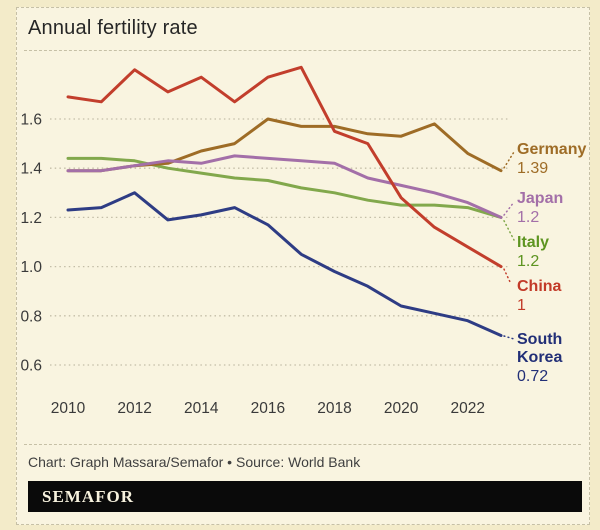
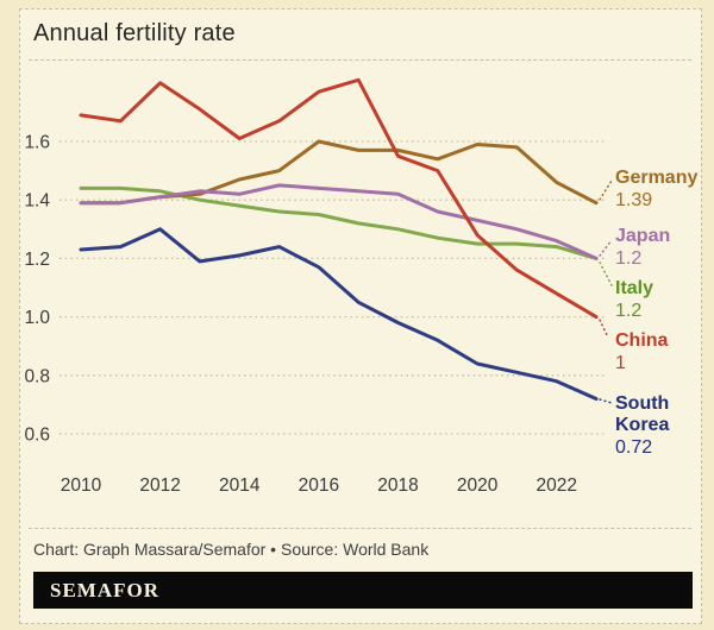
China/2014: 1.77 -> 1.61
Germany/2020: 1.53 -> 1.59
